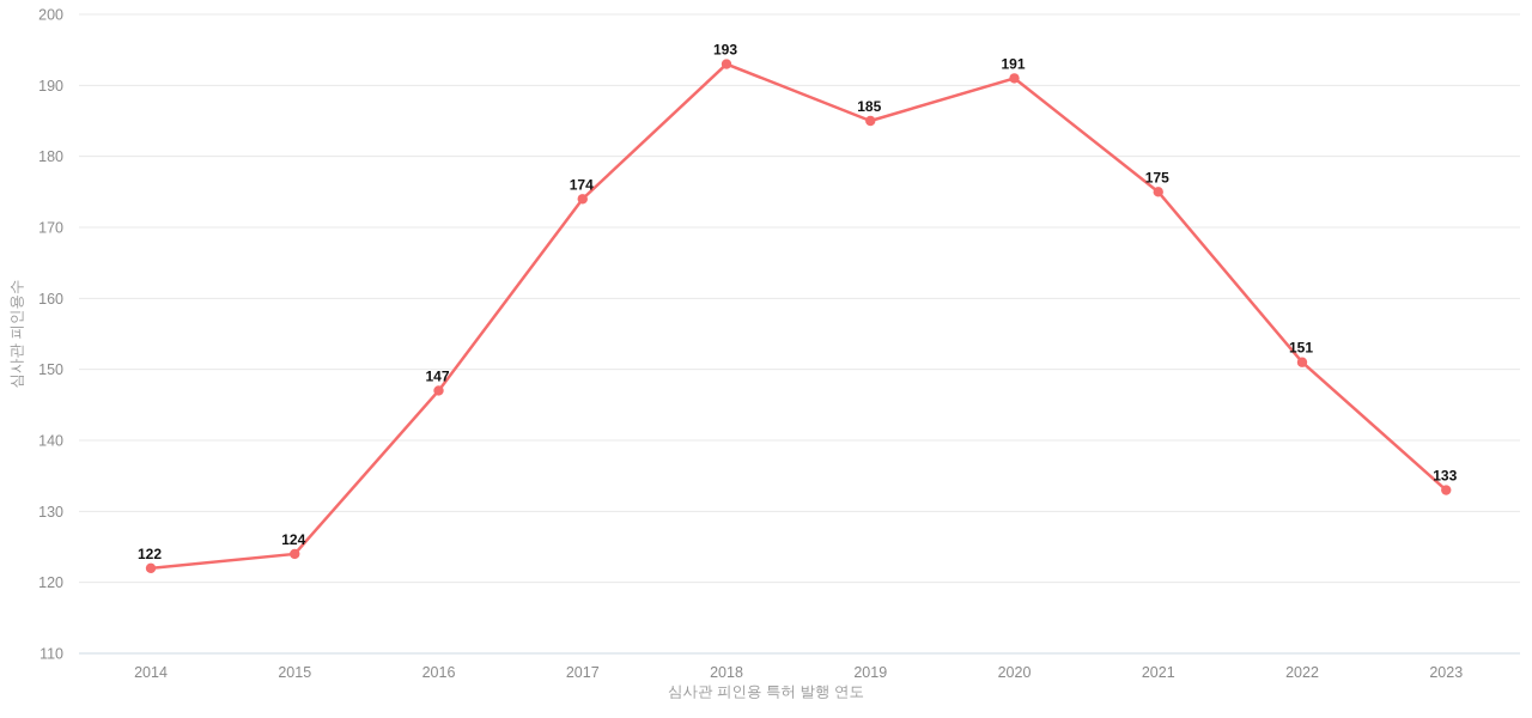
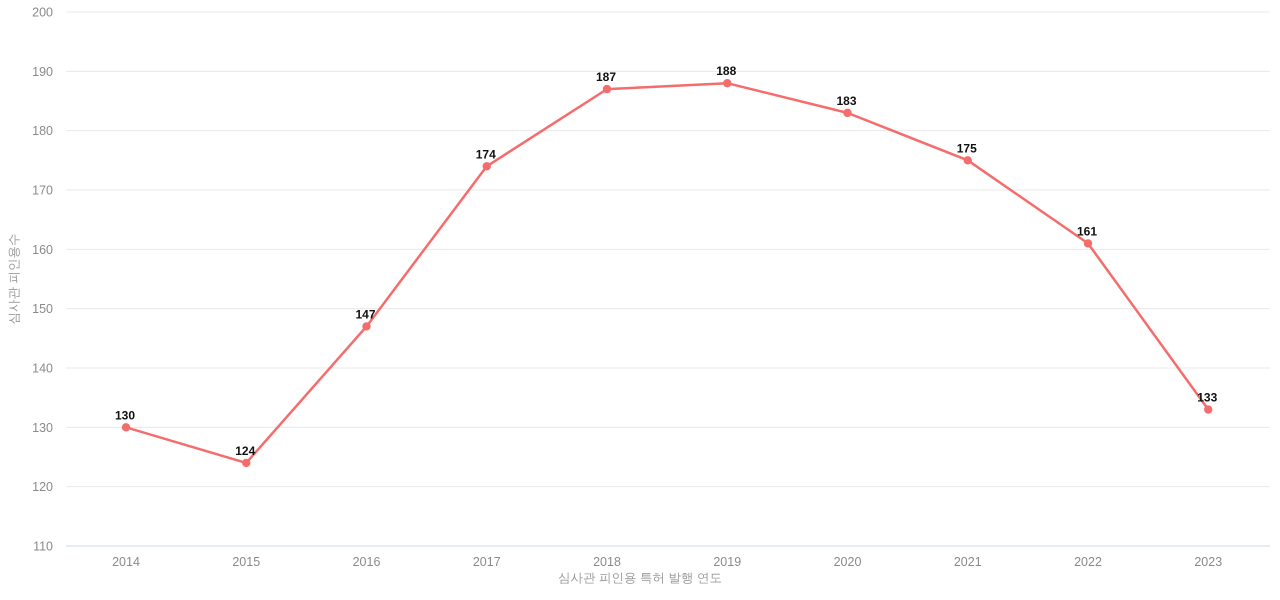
2014: 122 -> 130
2018: 193 -> 187
2019: 185 -> 188
2020: 191 -> 183
2022: 151 -> 161
